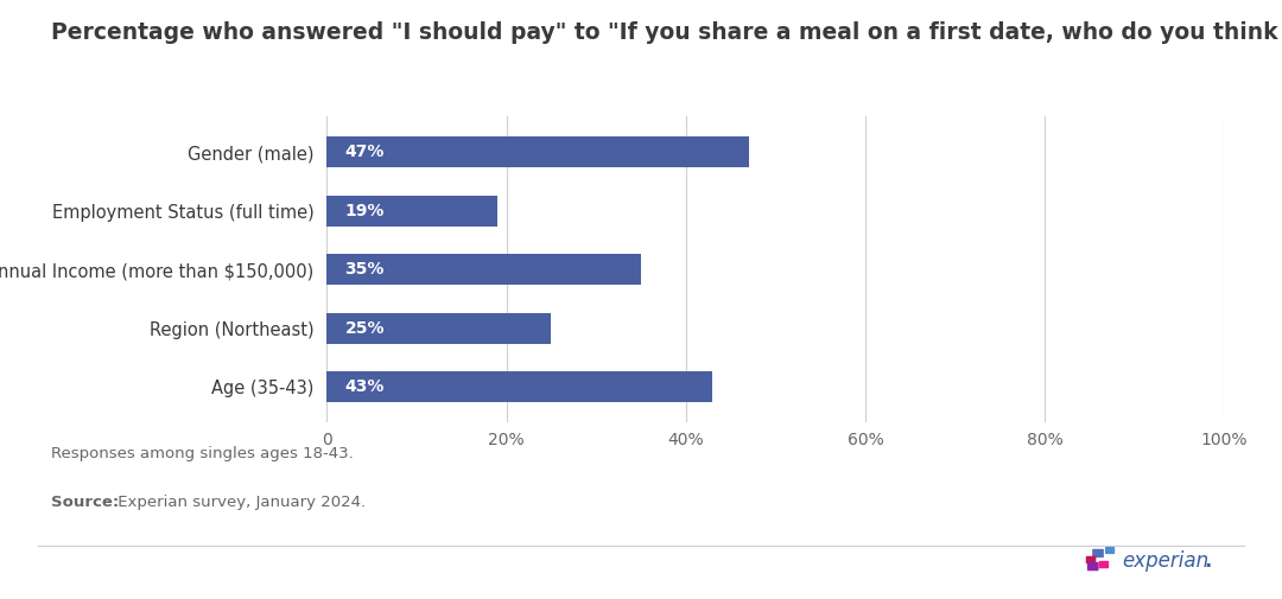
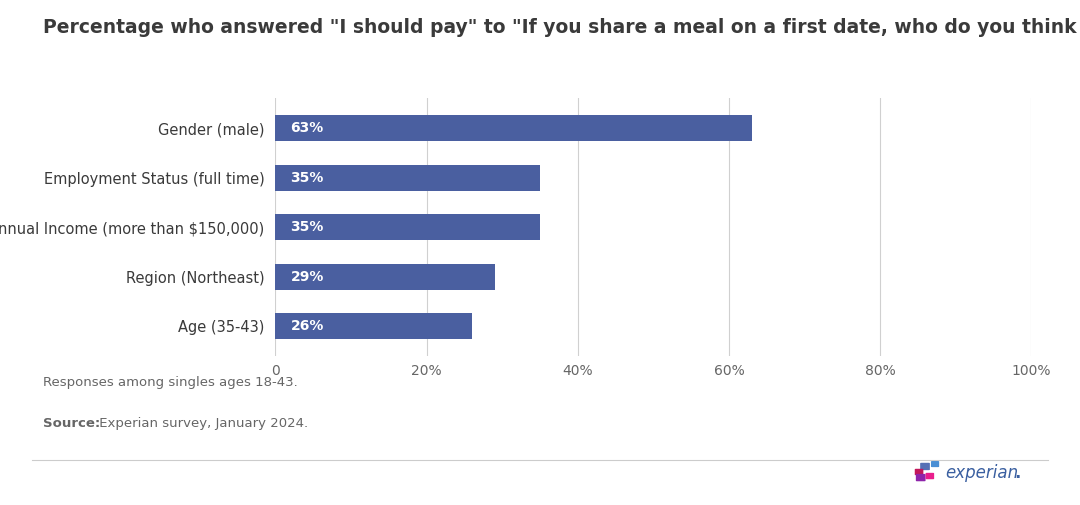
Gender (male): 47% -> 63%
Employment Status (full time): 19% -> 35%
Region (Northeast): 25% -> 29%
Age (35-43): 43% -> 26%
